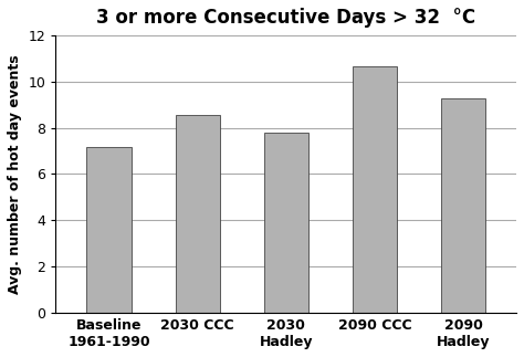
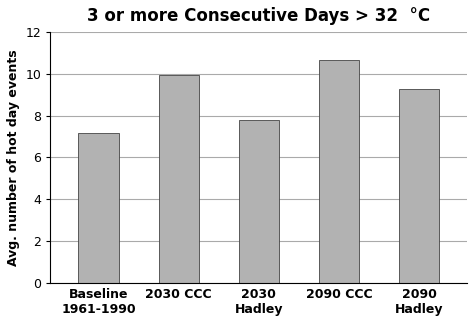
2030 CCC: 8.55 -> 9.95
